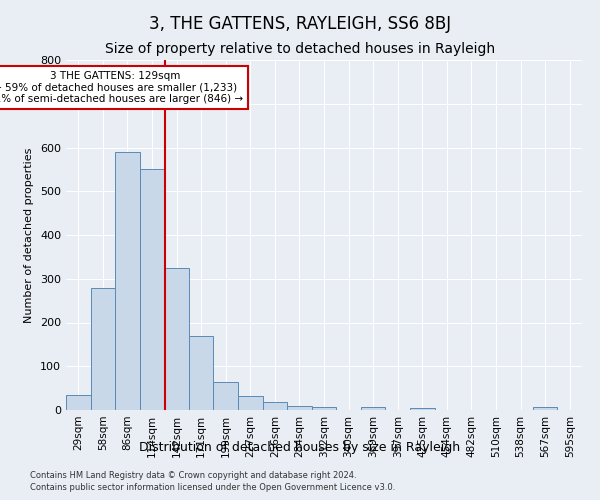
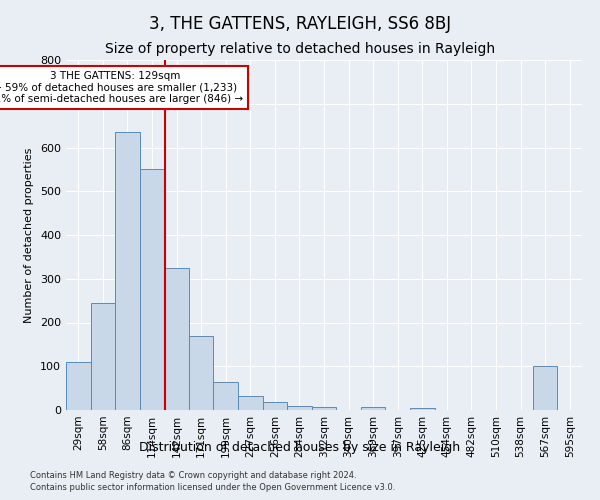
29sqm: 35 -> 110
58sqm: 280 -> 245
86sqm: 590 -> 635
567sqm: 6 -> 100
